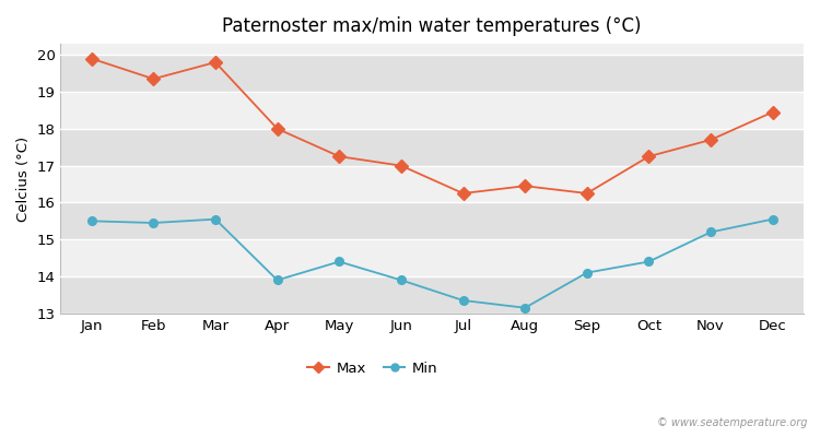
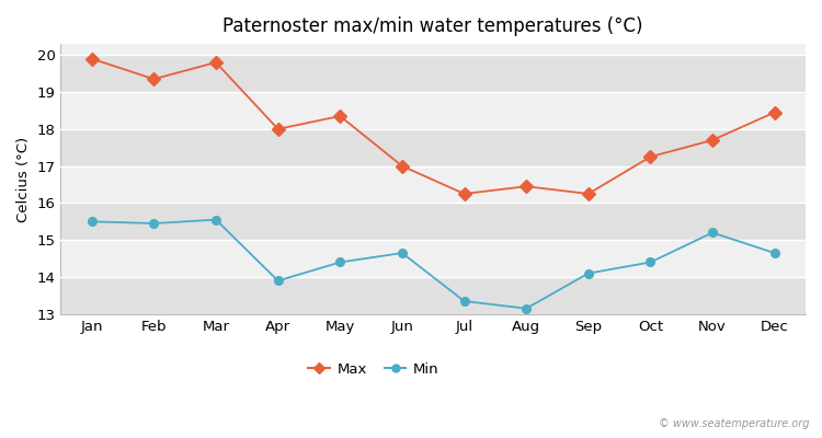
Max/May: 17.25 -> 18.35
Min/Jun: 13.90 -> 14.65
Min/Dec: 15.55 -> 14.65
